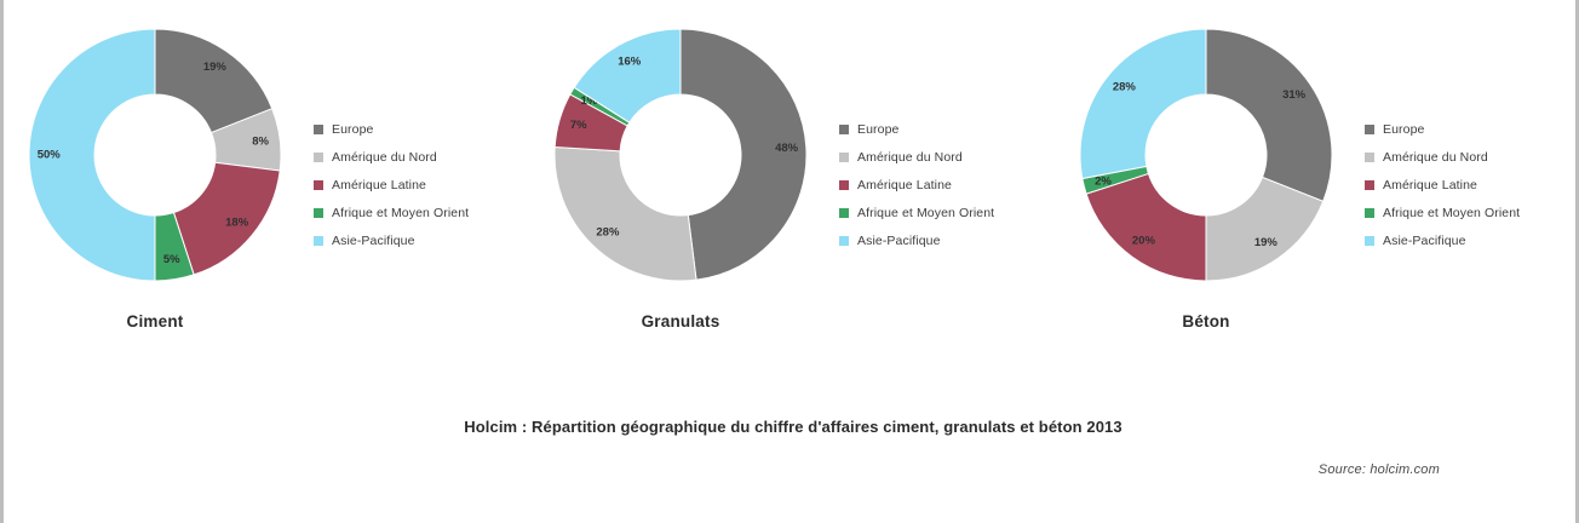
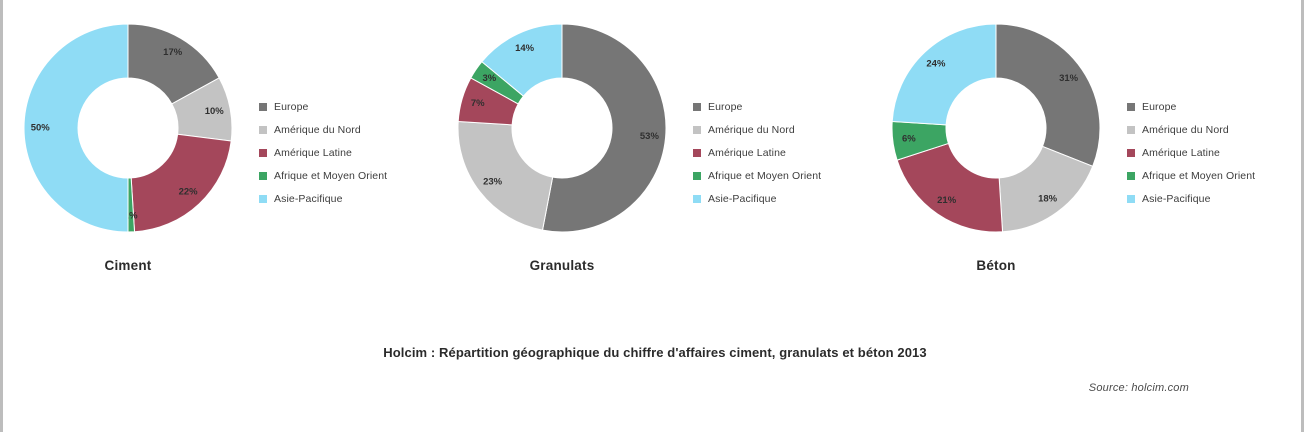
Ciment/Europe: 19% -> 17%
Ciment/Amérique du Nord: 8% -> 10%
Ciment/Amérique Latine: 18% -> 22%
Ciment/Afrique et Moyen Orient: 5% -> 1%
Granulats/Europe: 48% -> 53%
Granulats/Amérique du Nord: 28% -> 23%
Granulats/Afrique et Moyen Orient: 1% -> 3%
Granulats/Asie-Pacifique: 16% -> 14%
Béton/Amérique du Nord: 19% -> 18%
Béton/Amérique Latine: 20% -> 21%
Béton/Afrique et Moyen Orient: 2% -> 6%
Béton/Asie-Pacifique: 28% -> 24%
